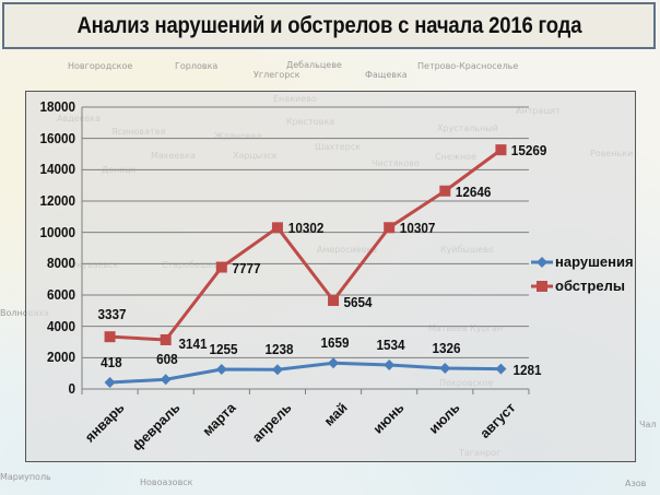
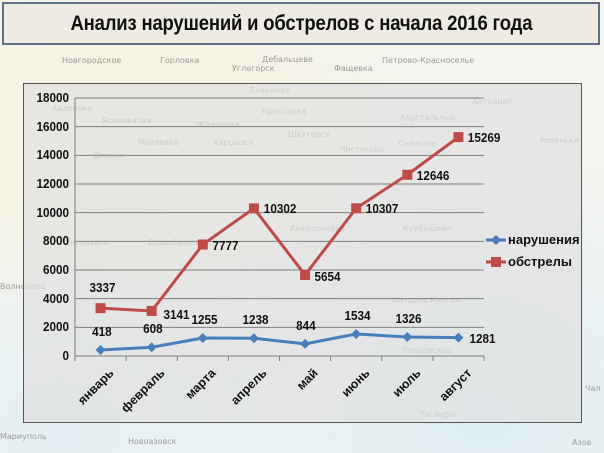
нарушения/май: 1659 -> 844
